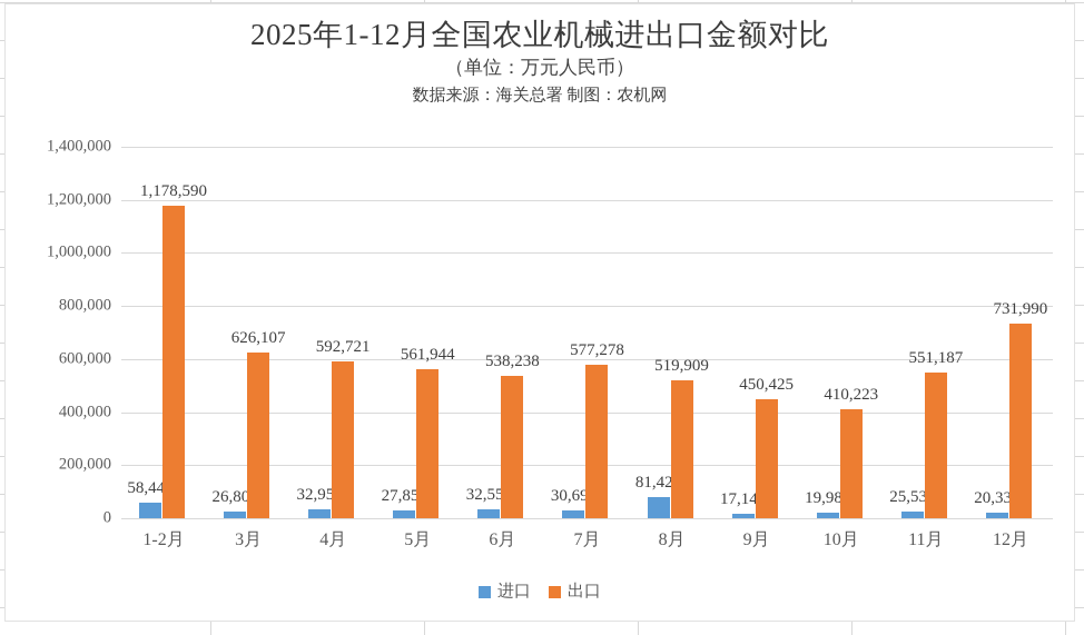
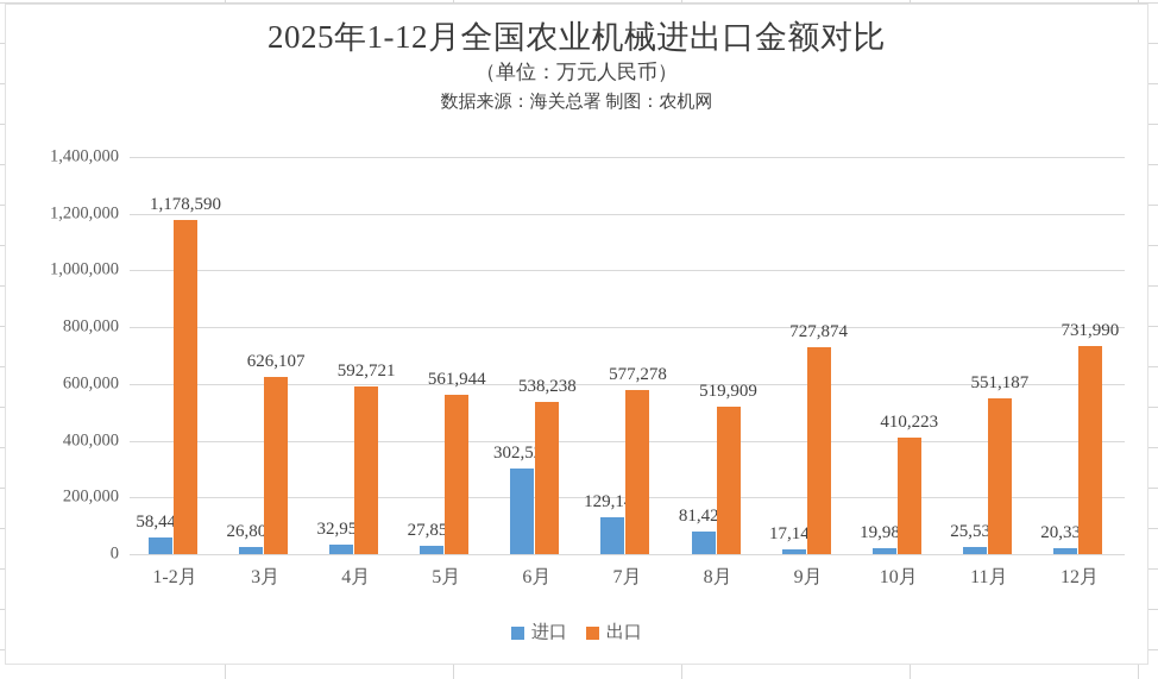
进口/6月: 32,559 -> 302,528
进口/7月: 30,695 -> 129,145
出口/9月: 450,425 -> 727,874
